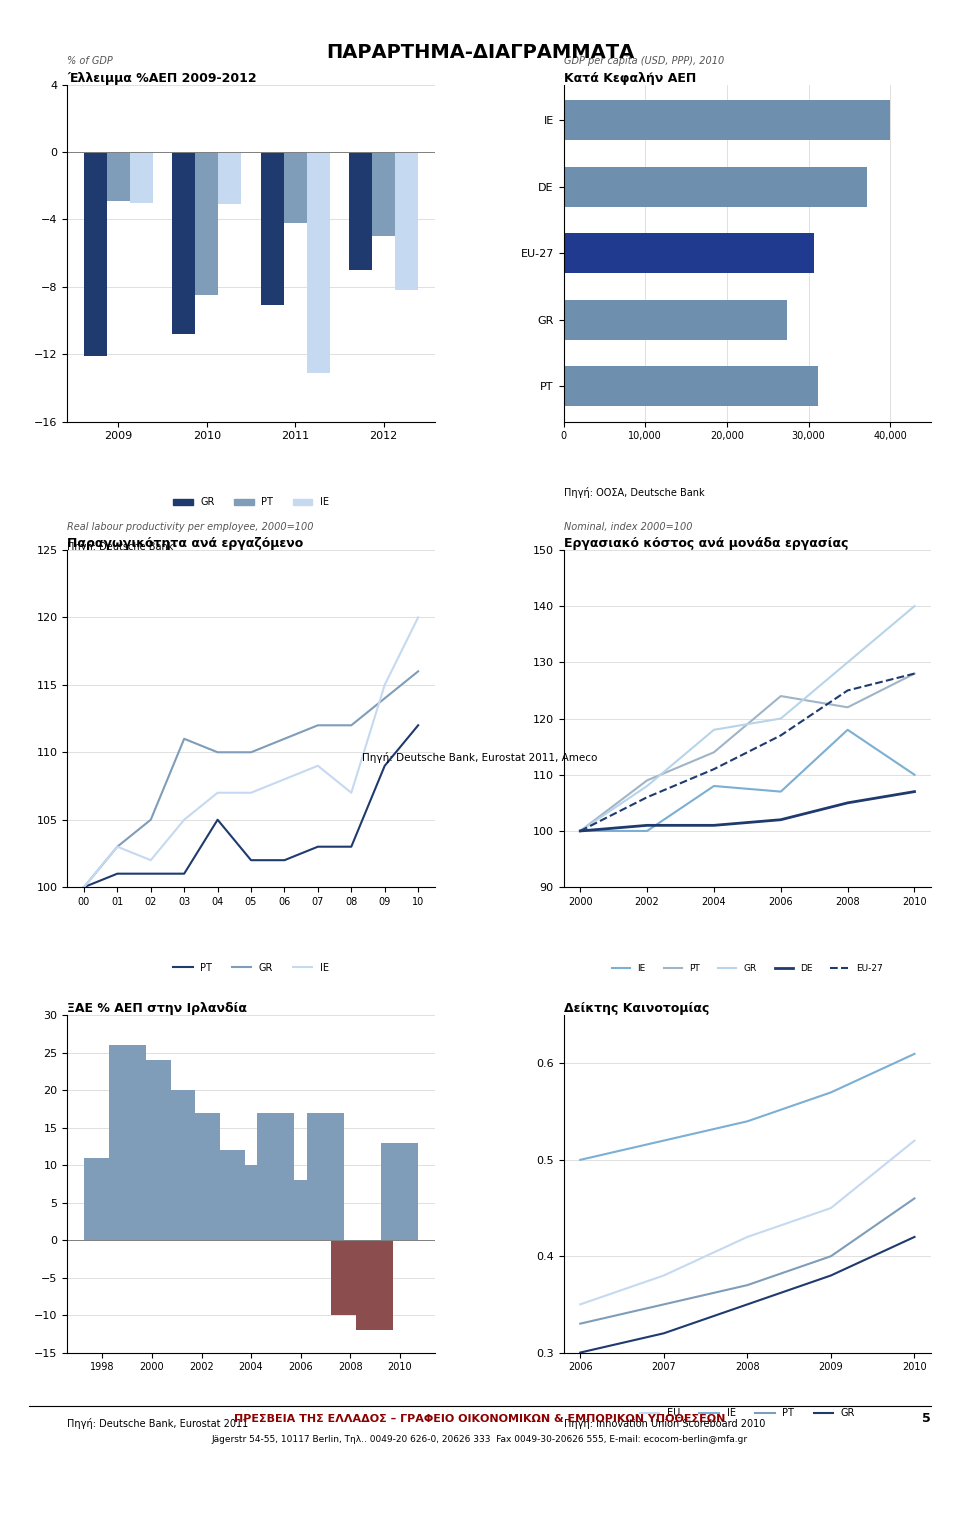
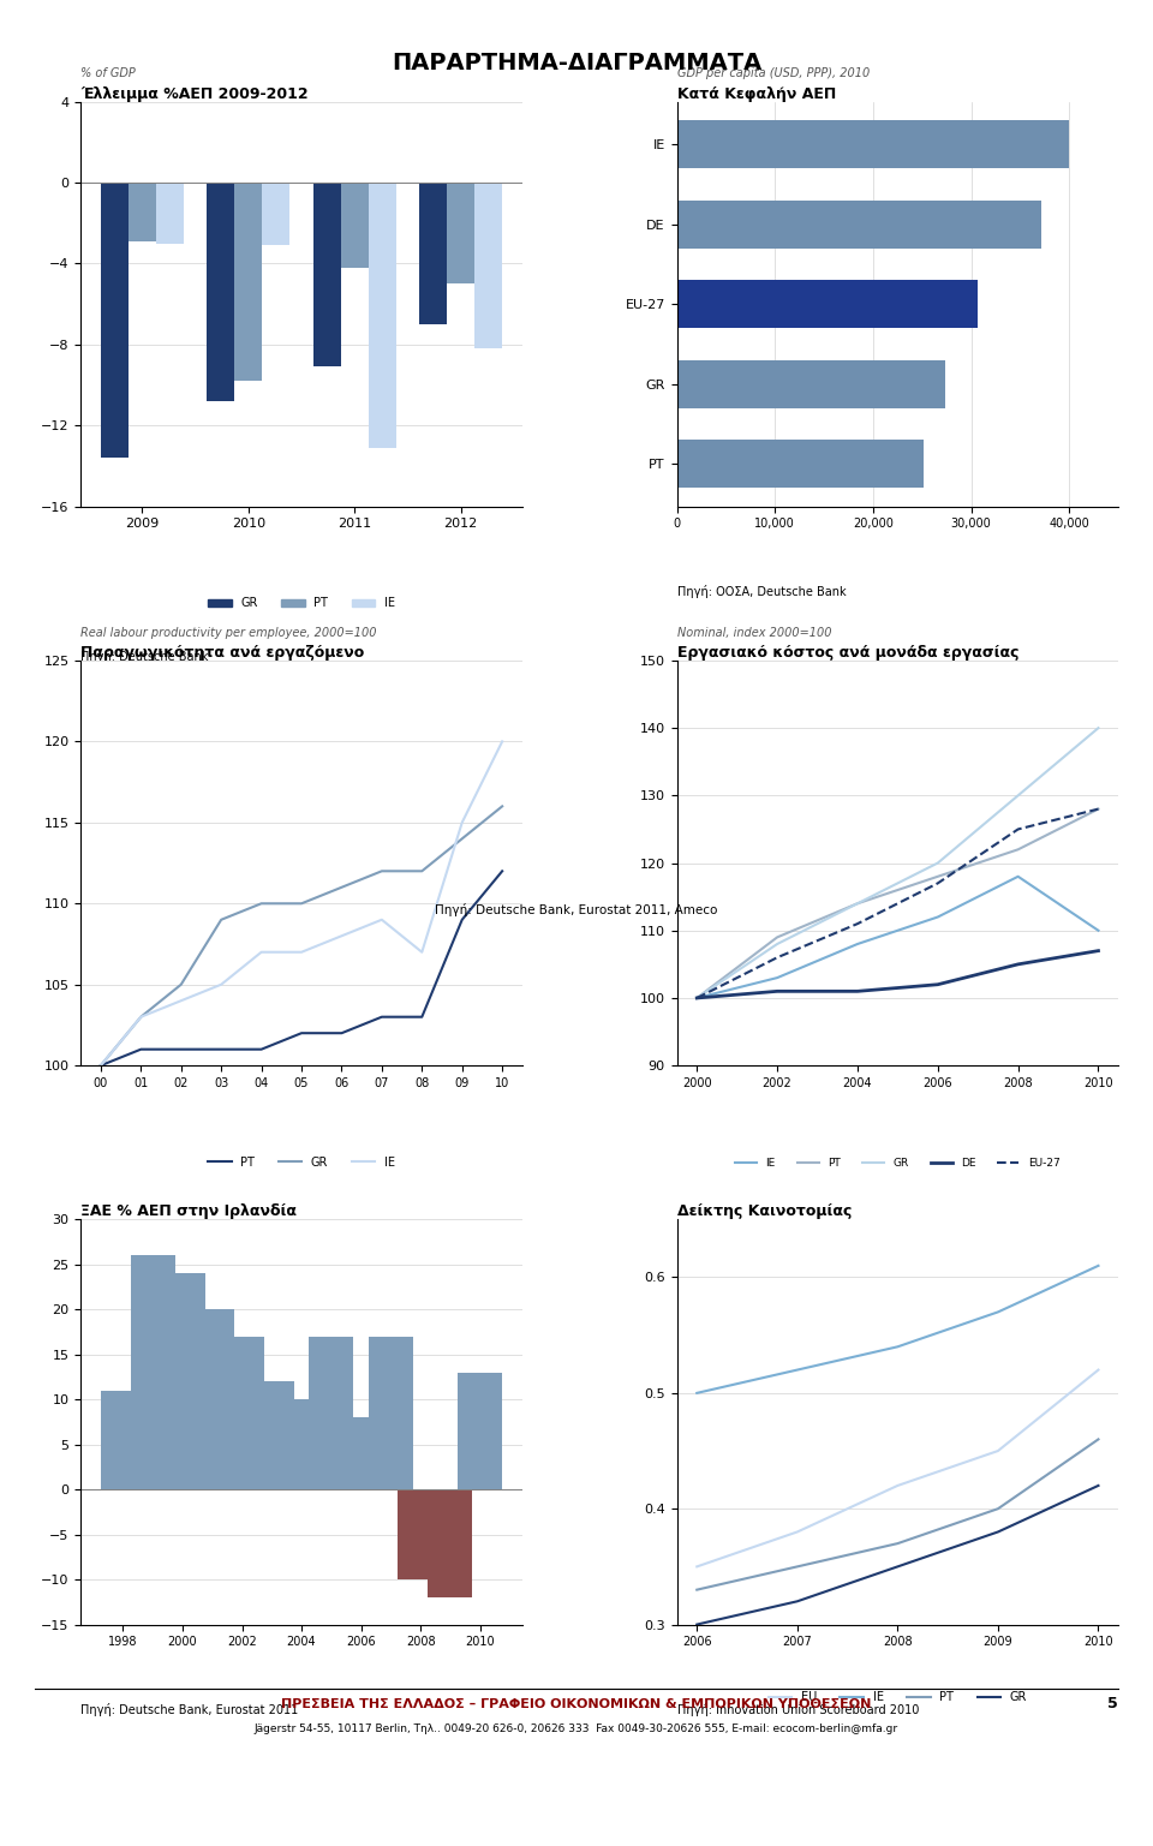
Έλλειμμα %ΑΕΠ 2009-2012/GR/2009: -12.1 -> -13.6
Έλλειμμα %ΑΕΠ 2009-2012/PT/2010: -8.5 -> -9.8
Κατά Κεφαλήν ΑΕΠ/PT: 31,200 -> 25,200
IE/02: 102 -> 104
GR/03: 111 -> 109
PT/04: 105 -> 101
Εργασιακό κόστος ανά μονάδα εργασίας/IE/2002: 100 -> 103
Εργασιακό κόστος ανά μονάδα εργασίας/GR/2004: 118 -> 114
Εργασιακό κόστος ανά μονάδα εργασίας/IE/2006: 107 -> 112
Εργασιακό κόστος ανά μονάδα εργασίας/PT/2006: 124 -> 118
